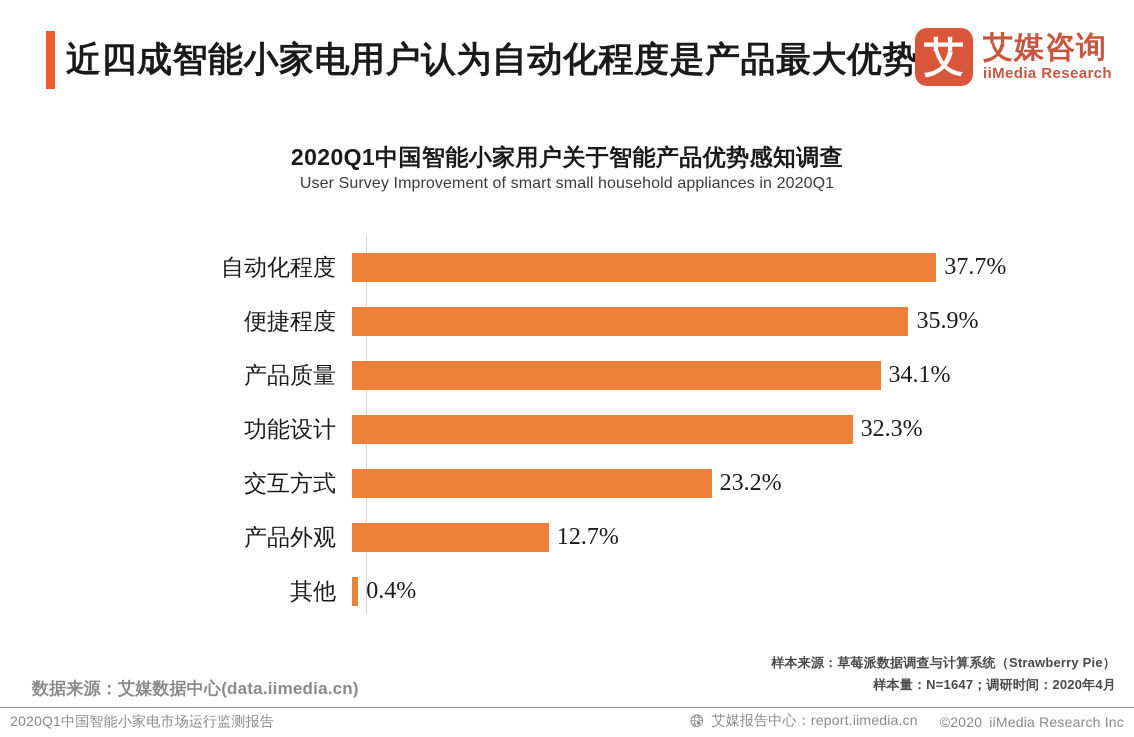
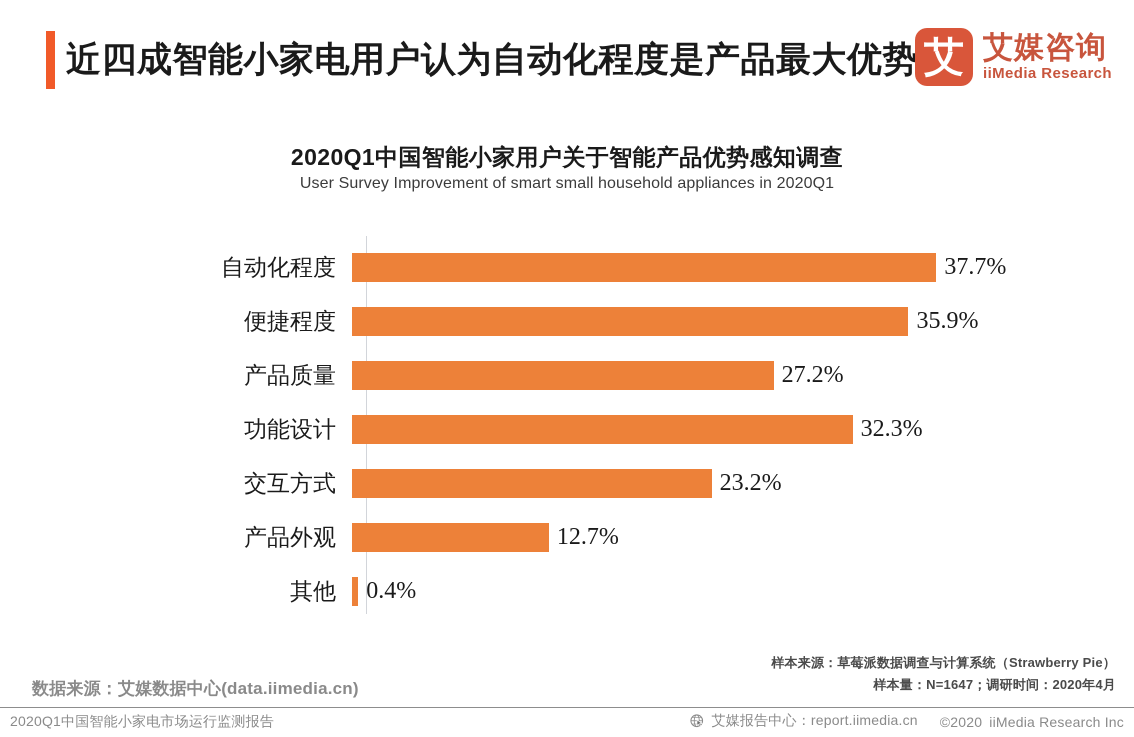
产品质量: 34.1% -> 27.2%
